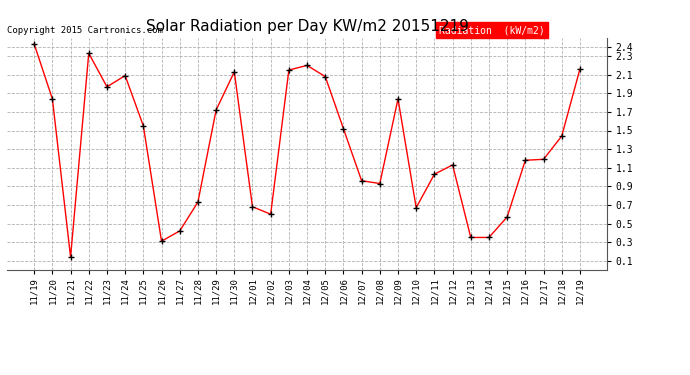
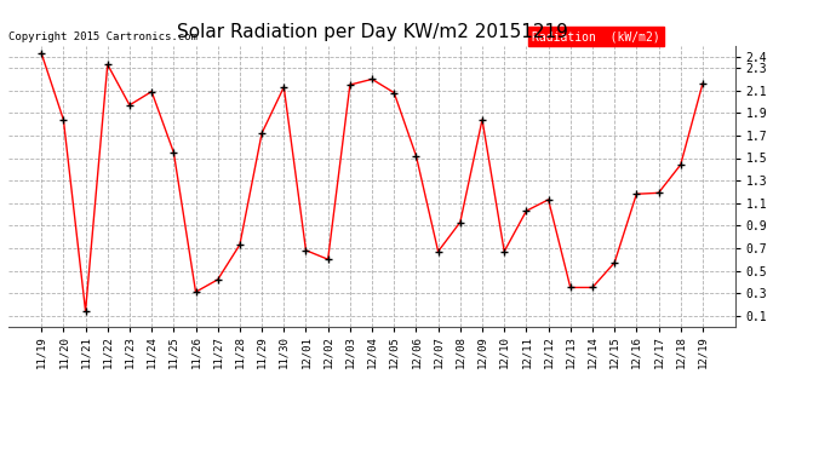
12/07: 0.96 -> 0.67
